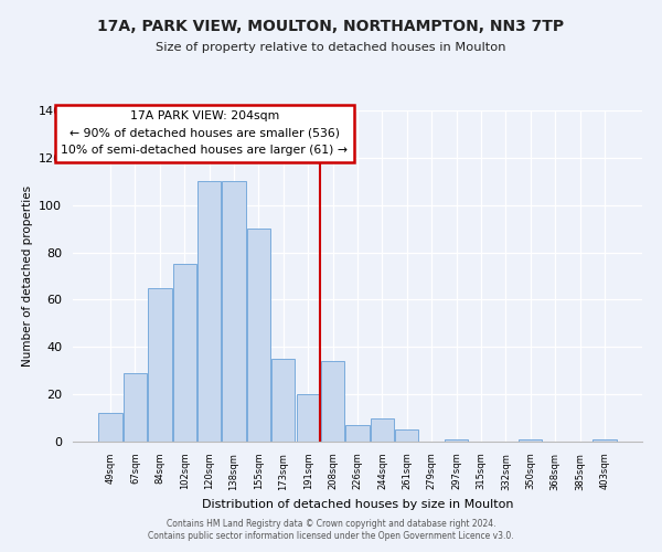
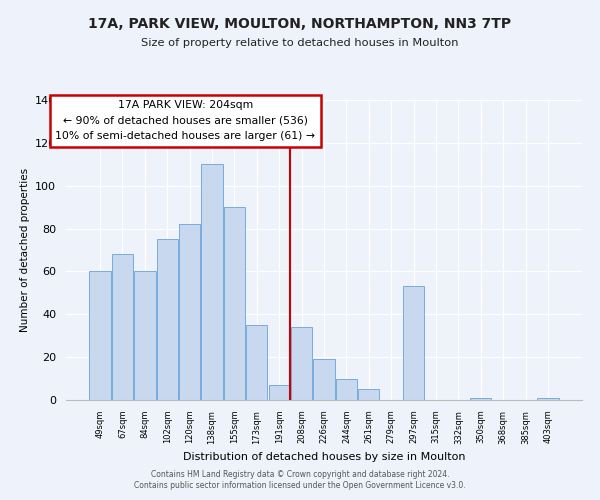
49sqm: 12 -> 60
67sqm: 29 -> 68
84sqm: 65 -> 60
120sqm: 110 -> 82
191sqm: 20 -> 7
226sqm: 7 -> 19
297sqm: 1 -> 53
